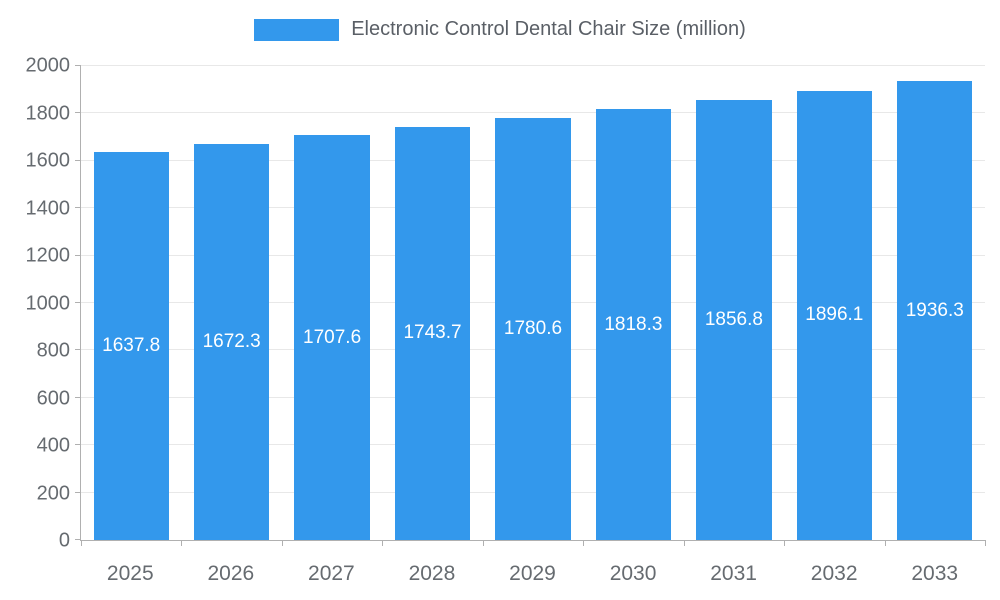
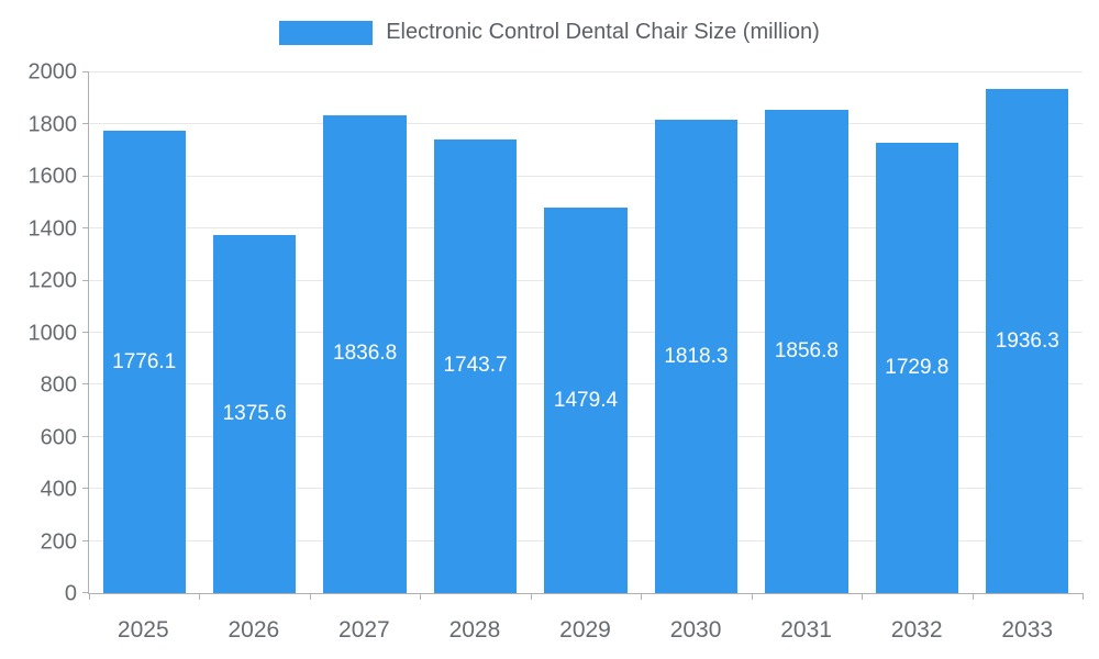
2025: 1637.8 -> 1776.1
2026: 1672.3 -> 1375.6
2027: 1707.6 -> 1836.8
2029: 1780.6 -> 1479.4
2032: 1896.1 -> 1729.8
